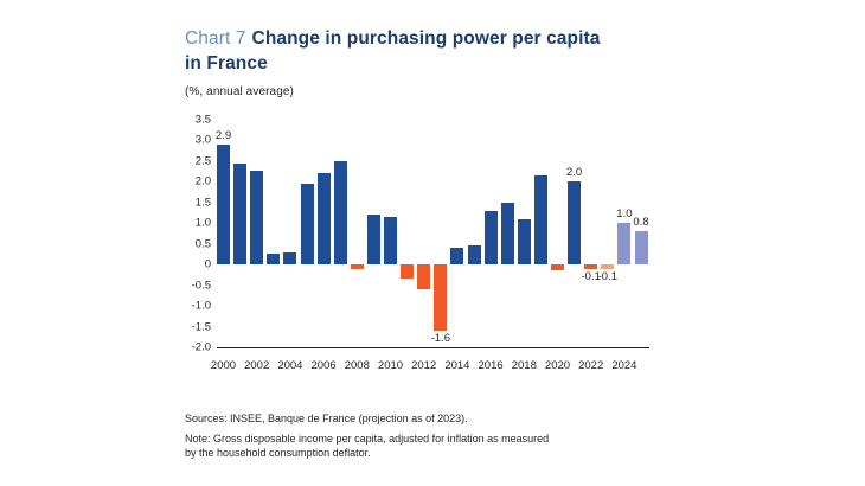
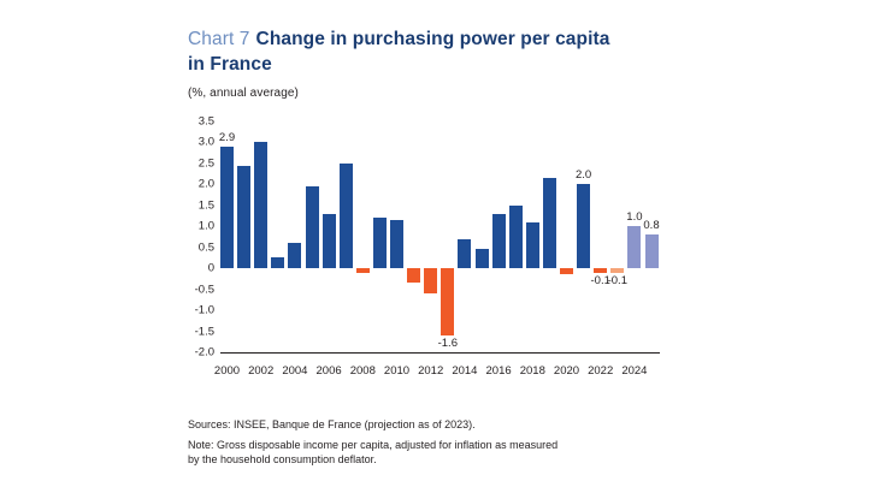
2002: 2.3 -> 3.0
2004: 0.3 -> 0.6
2006: 2.2 -> 1.3
2014: 0.4 -> 0.7
